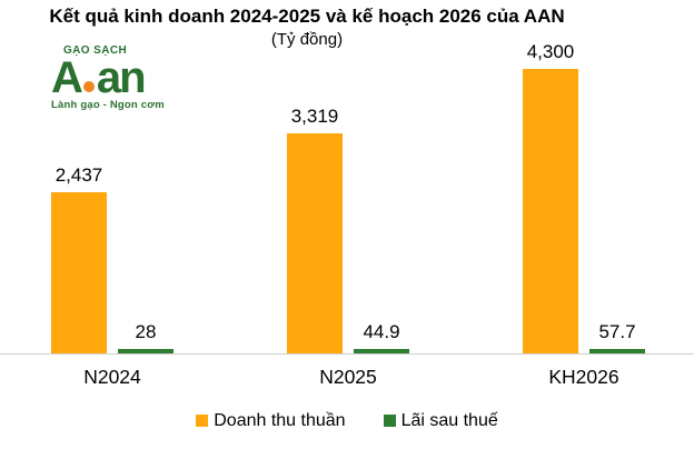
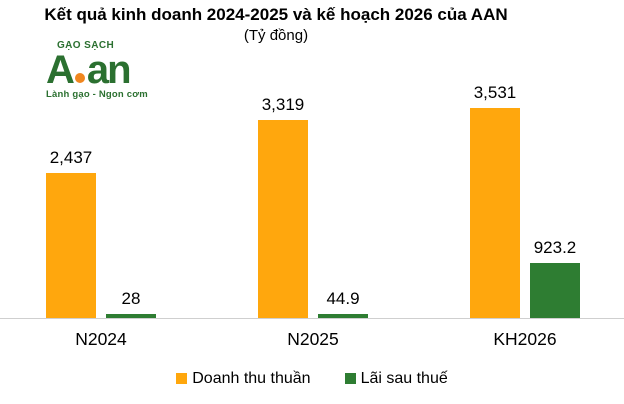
Doanh thu thuần/KH2026: 4,300 -> 3,531
Lãi sau thuế/KH2026: 57.7 -> 923.2
